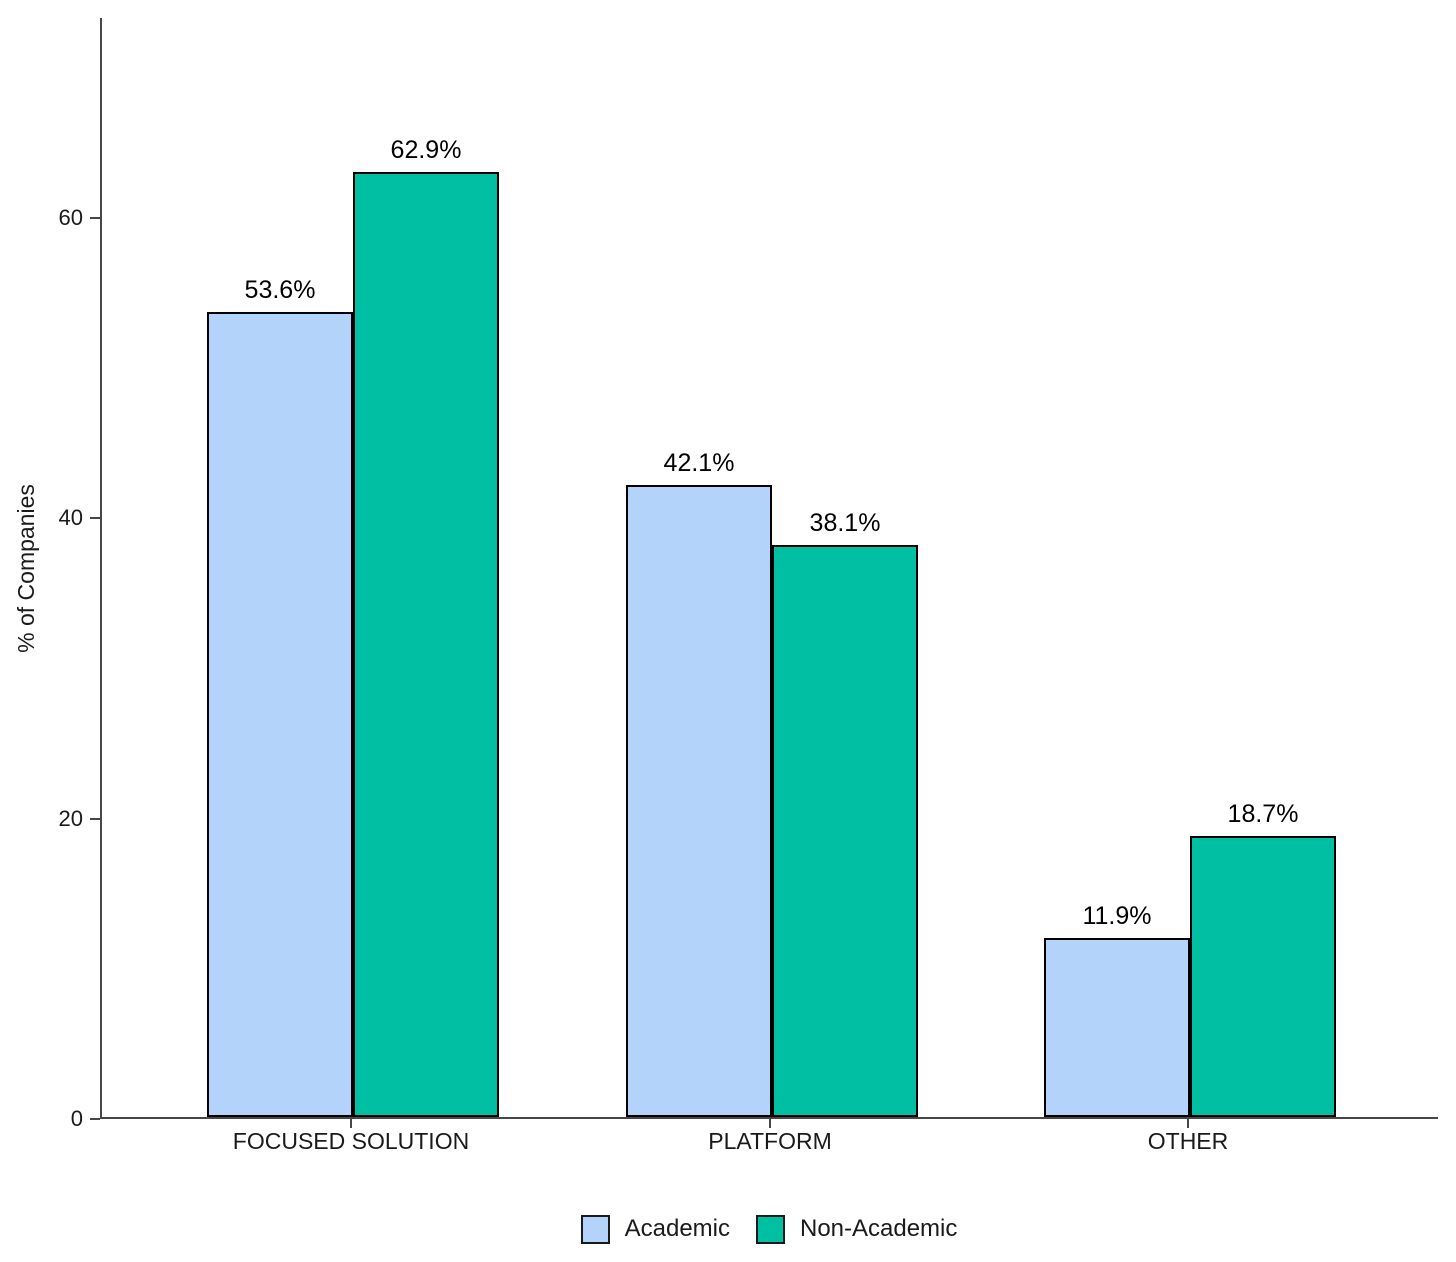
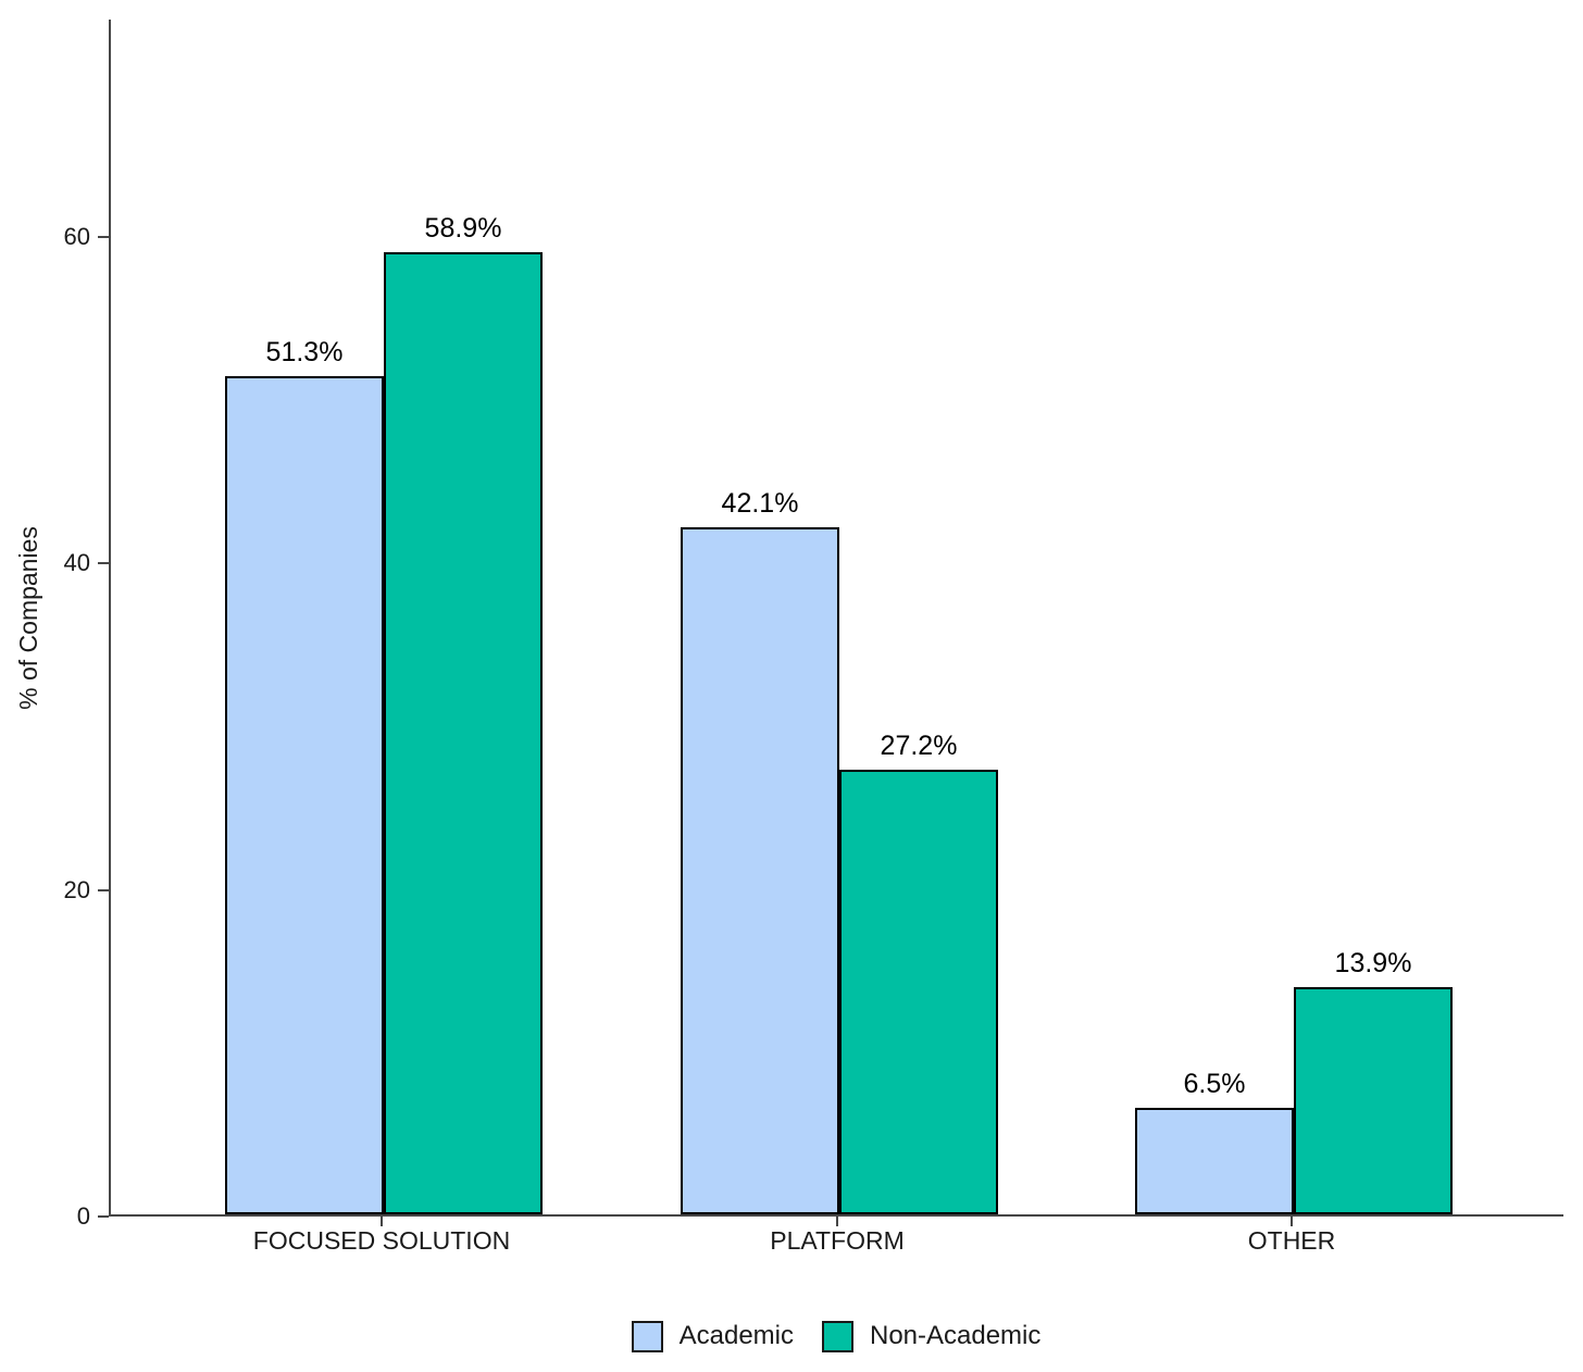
Academic/FOCUSED SOLUTION: 53.6% -> 51.3%
Non-Academic/FOCUSED SOLUTION: 62.9% -> 58.9%
Non-Academic/PLATFORM: 38.1% -> 27.2%
Academic/OTHER: 11.9% -> 6.5%
Non-Academic/OTHER: 18.7% -> 13.9%
